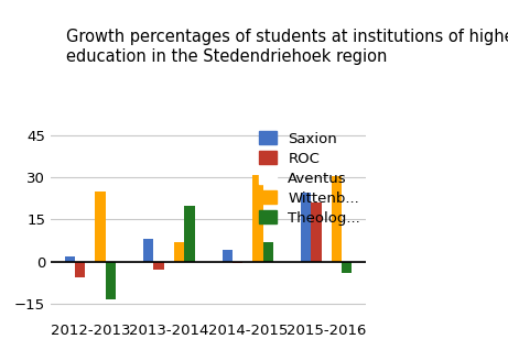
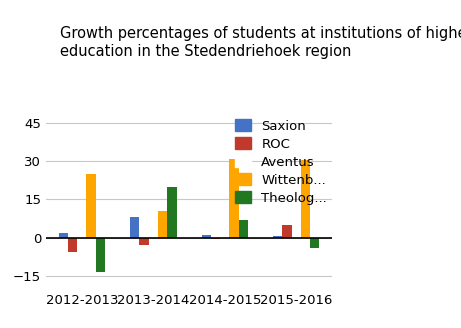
Wittenb.../2013-2014: 7.0 -> 10.5
Saxion/2014-2015: 4.0 -> 1.0
Saxion/2015-2016: 24.5 -> 0.8
ROC/2015-2016: 21.0 -> 5.0
